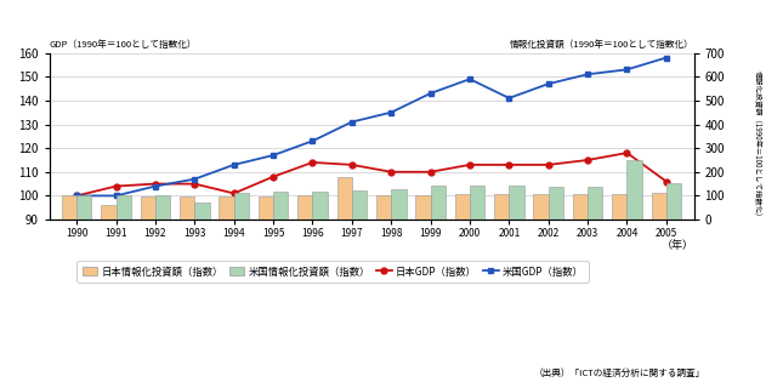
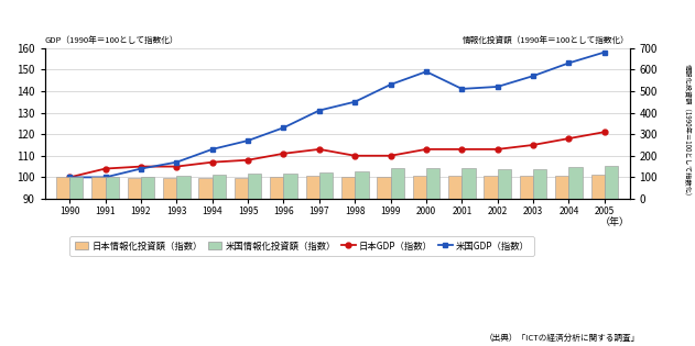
日本情報化投資額（指数）/1991: 60 -> 100
米国情報化投資額（指数）/1993: 70 -> 110
日本GDP（指数）/1994: 101 -> 107
日本GDP（指数）/1996: 114 -> 111
日本情報化投資額（指数）/1997: 180 -> 110
米国GDP（指数）/2002: 147 -> 142
米国GDP（指数）/2003: 151 -> 147
米国情報化投資額（指数）/2004: 250 -> 150
日本GDP（指数）/2005: 106 -> 121
